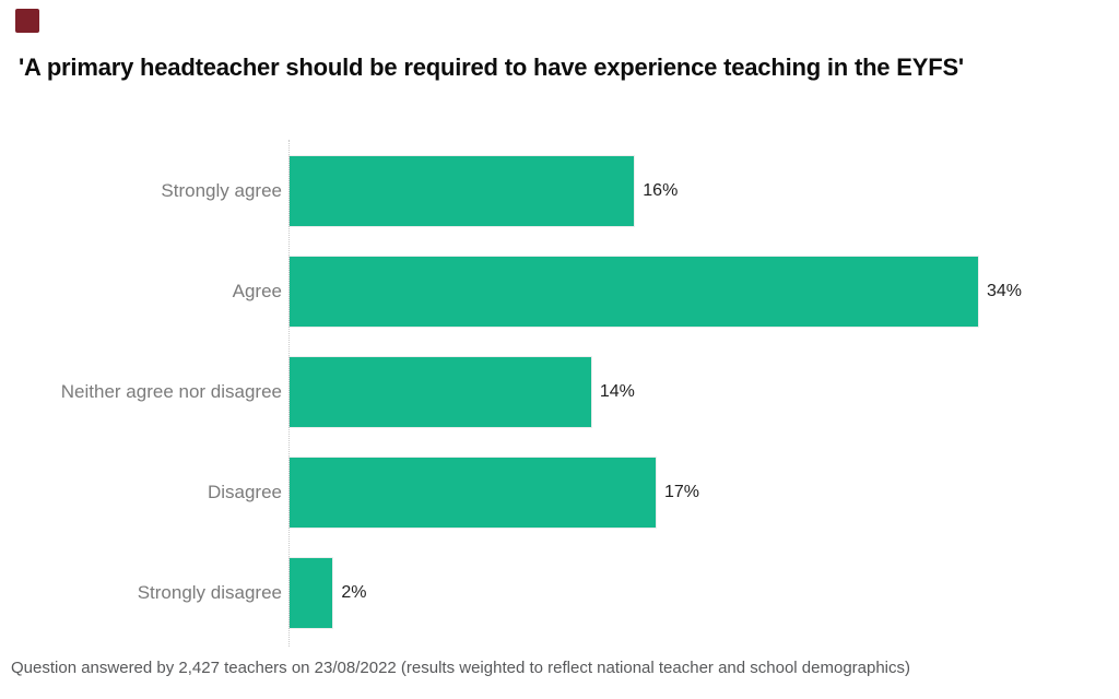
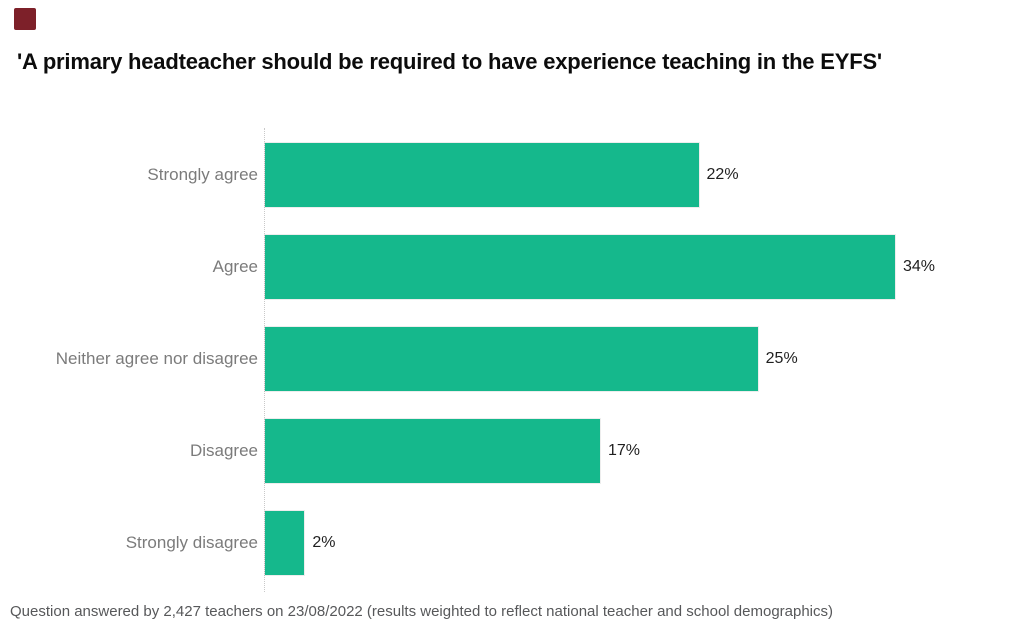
Strongly agree: 16% -> 22%
Neither agree nor disagree: 14% -> 25%
